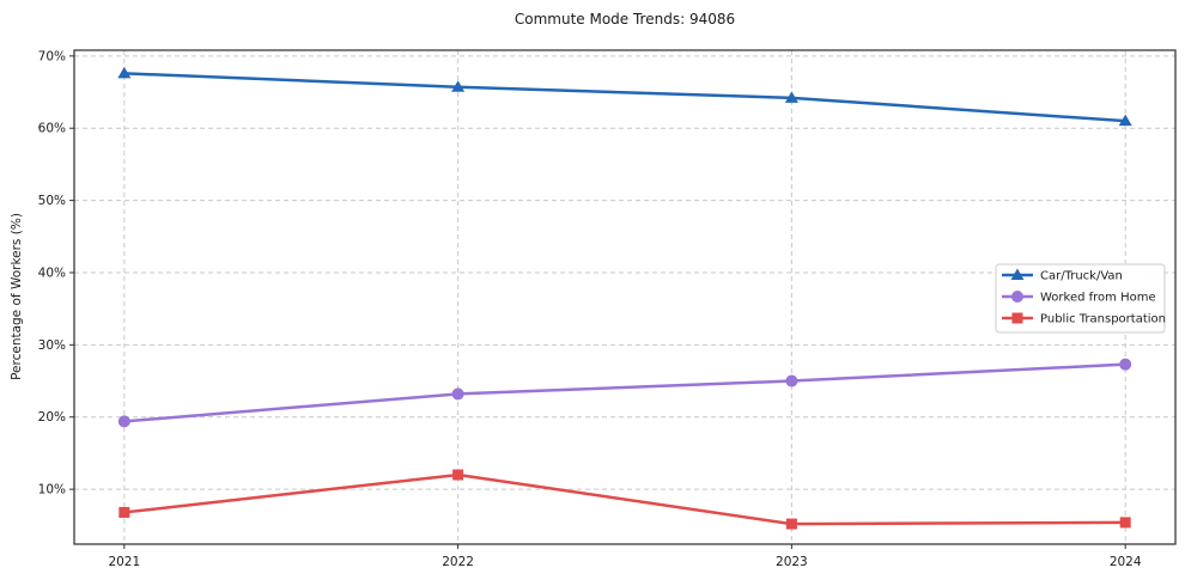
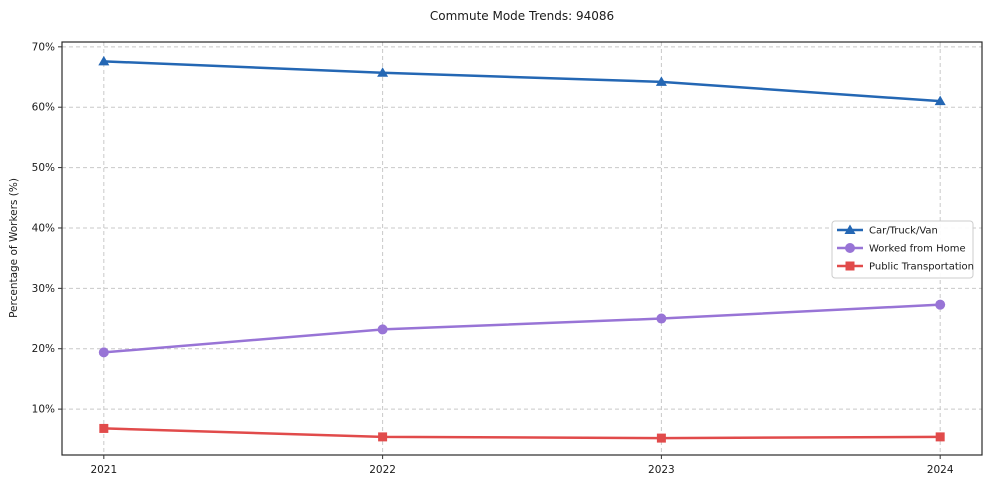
Public Transportation/2022: 12% -> 5%
